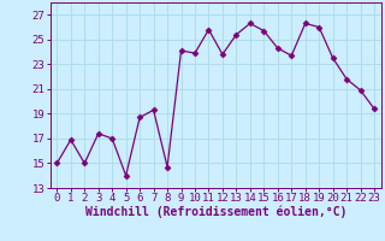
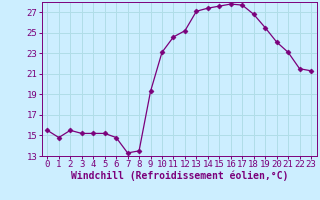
0: 15.0 -> 15.5
1: 16.9 -> 14.8
2: 15.0 -> 15.5
3: 17.4 -> 15.2
4: 17.0 -> 15.2
5: 14.0 -> 15.2
6: 18.7 -> 14.8
7: 19.3 -> 13.3
8: 14.7 -> 13.5
9: 24.1 -> 19.3
10: 23.9 -> 23.1
11: 25.8 -> 24.6
12: 23.8 -> 25.2
13: 25.4 -> 27.1
14: 26.3 -> 27.4
15: 25.7 -> 27.6
16: 24.3 -> 27.8
17: 23.7 -> 27.7
18: 26.3 -> 26.8
19: 26.0 -> 25.5
20: 23.5 -> 24.1
21: 21.8 -> 23.1
22: 20.9 -> 21.5
23: 19.4 -> 21.3
